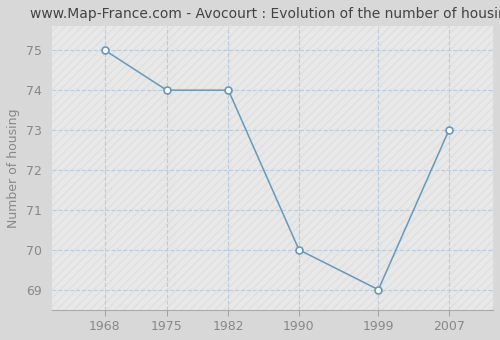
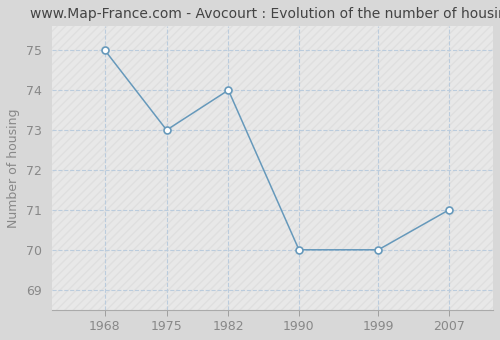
1975: 74 -> 73
1999: 69 -> 70
2007: 73 -> 71
